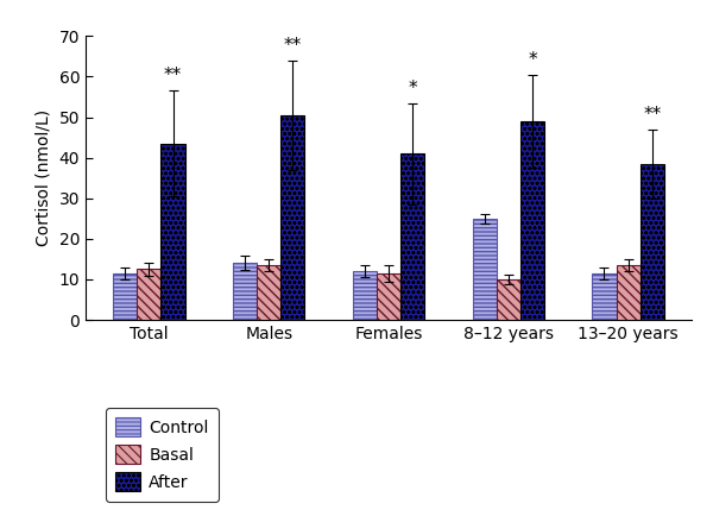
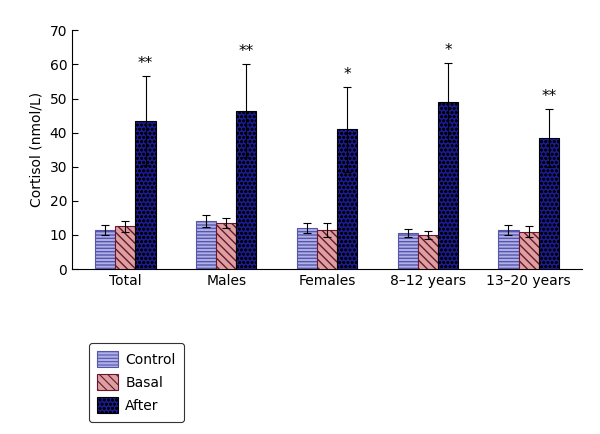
After/Males: 50.5 -> 46.5
Control/8–12 years: 25.0 -> 10.5
Basal/13–20 years: 13.5 -> 11.0
